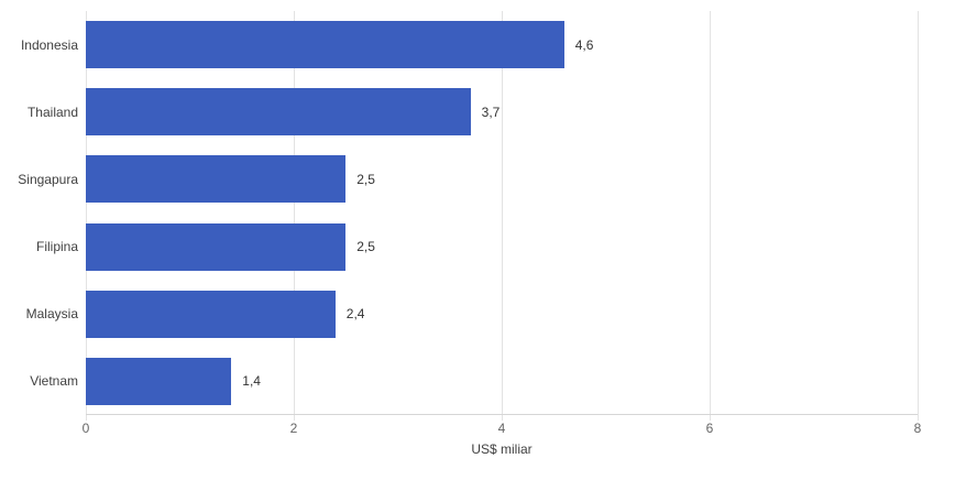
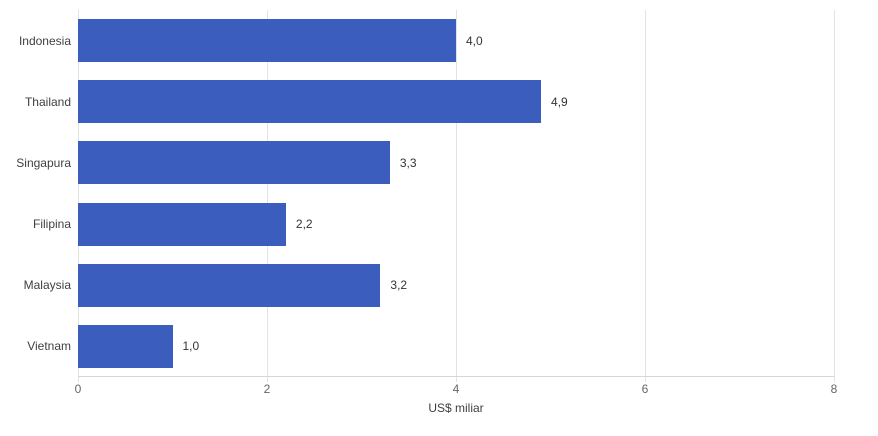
Indonesia: 4,6 -> 4,0
Thailand: 3,7 -> 4,9
Singapura: 2,5 -> 3,3
Filipina: 2,5 -> 2,2
Malaysia: 2,4 -> 3,2
Vietnam: 1,4 -> 1,0
